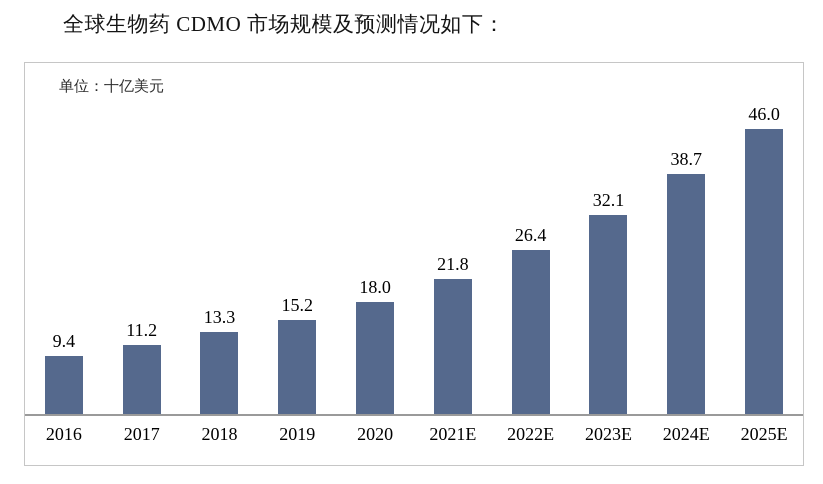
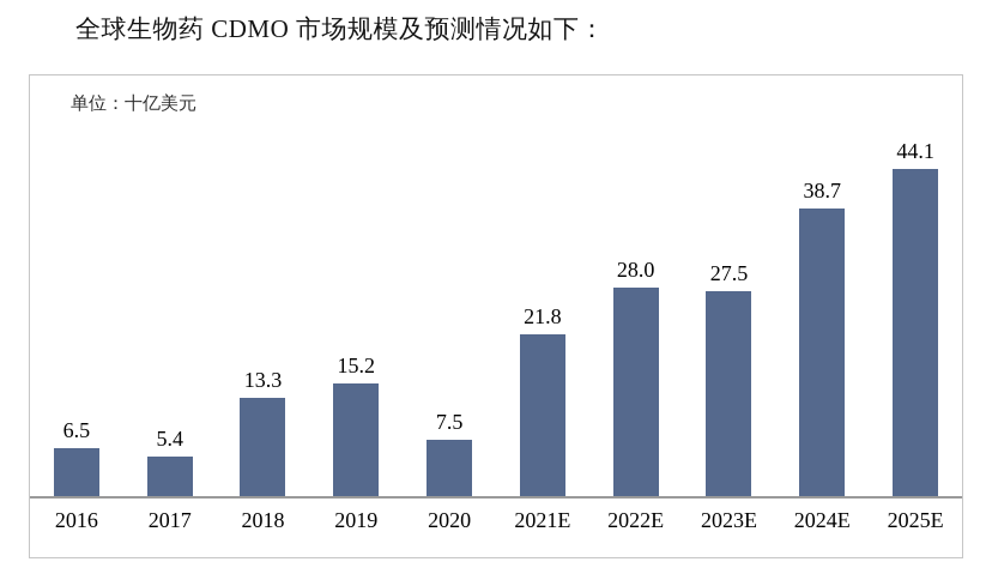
2016: 9.4 -> 6.5
2017: 11.2 -> 5.4
2020: 18.0 -> 7.5
2022E: 26.4 -> 28.0
2023E: 32.1 -> 27.5
2025E: 46.0 -> 44.1
